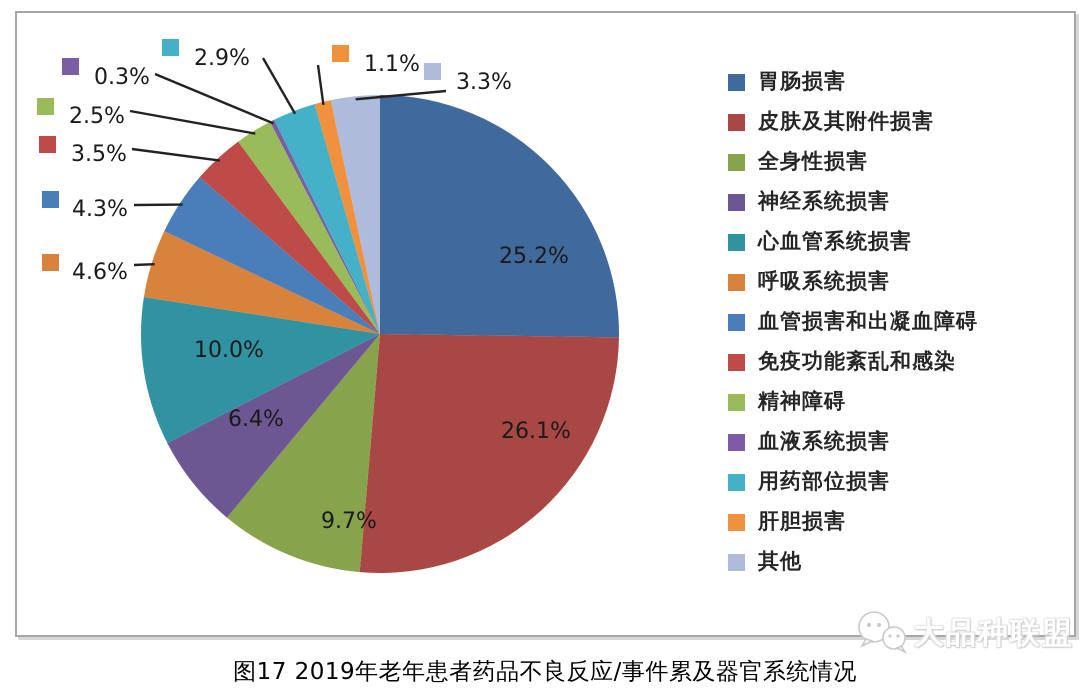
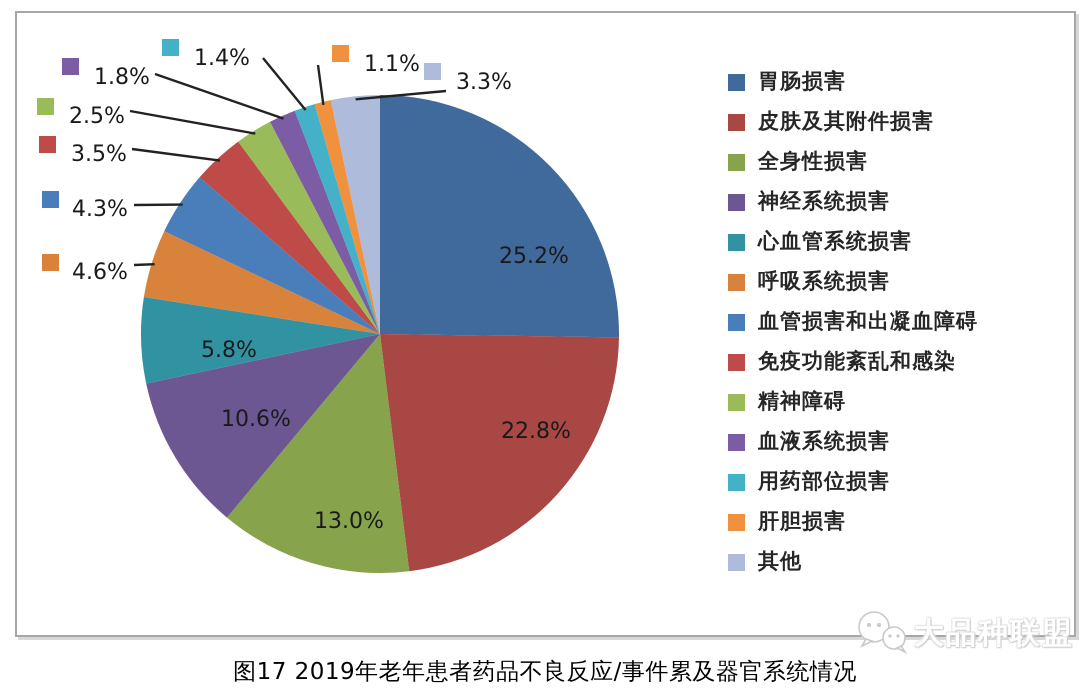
皮肤及其附件损害: 26.1% -> 22.8%
全身性损害: 9.7% -> 13.0%
神经系统损害: 6.4% -> 10.6%
心血管系统损害: 10.0% -> 5.8%
血液系统损害: 0.3% -> 1.8%
用药部位损害: 2.9% -> 1.4%
